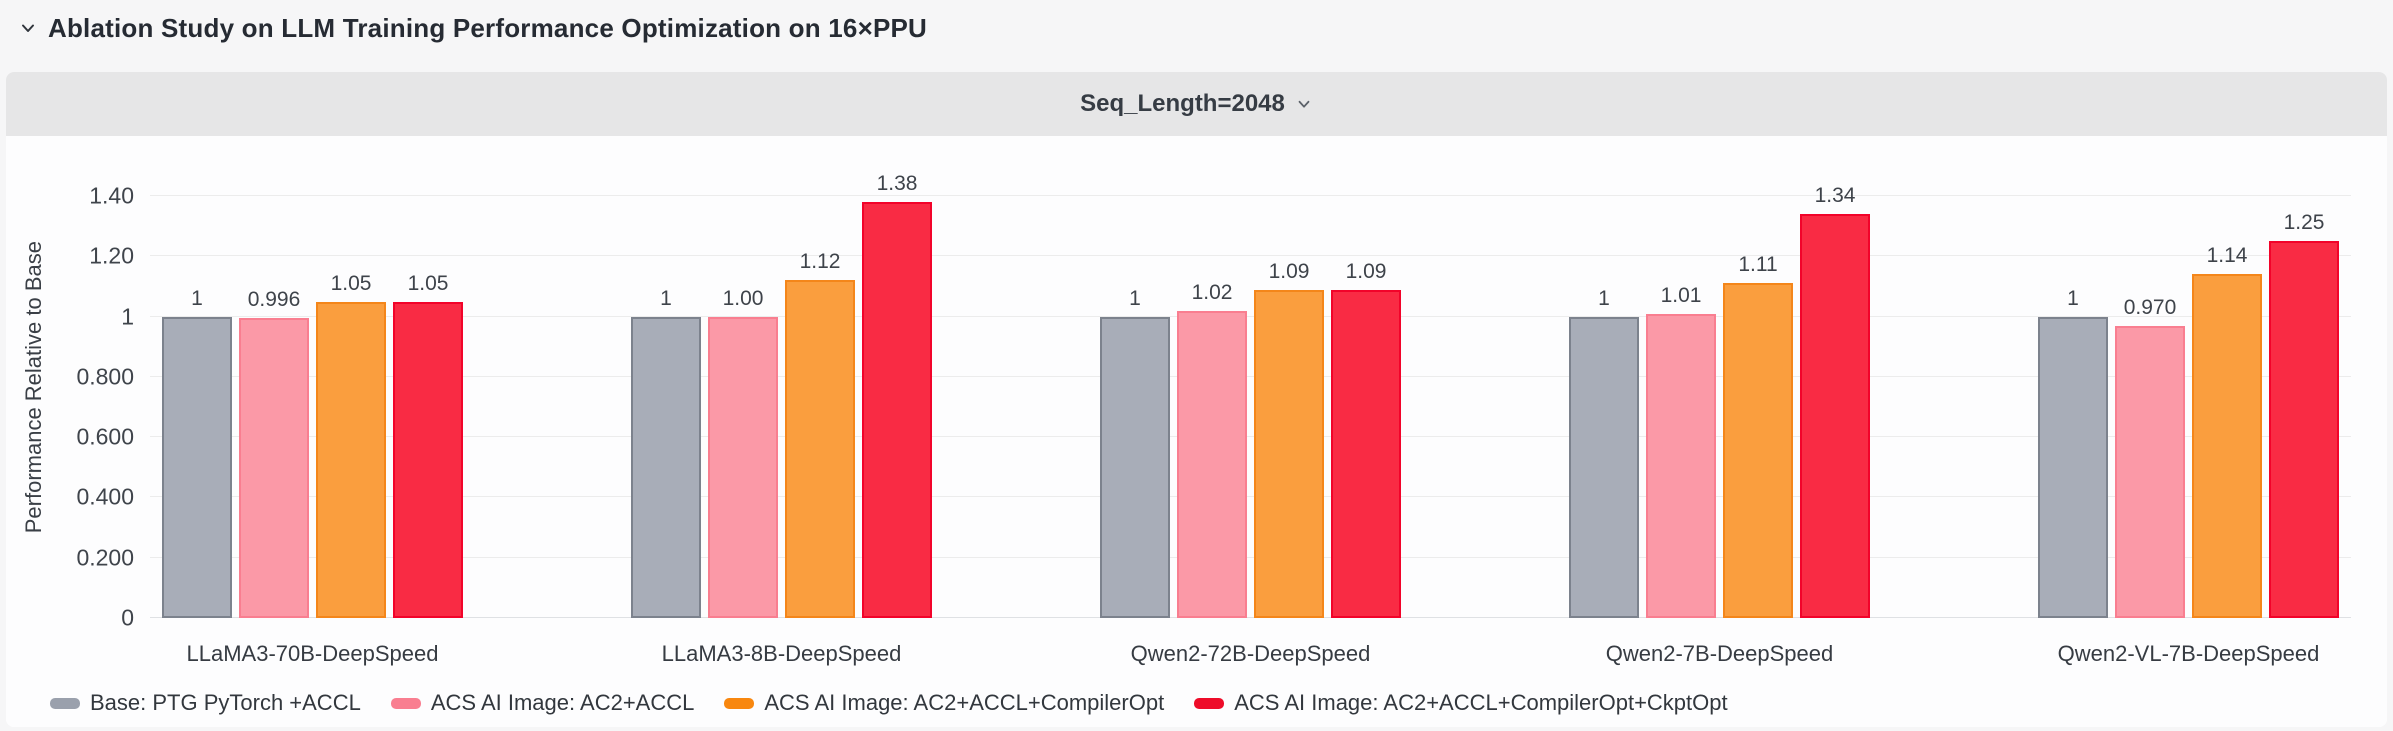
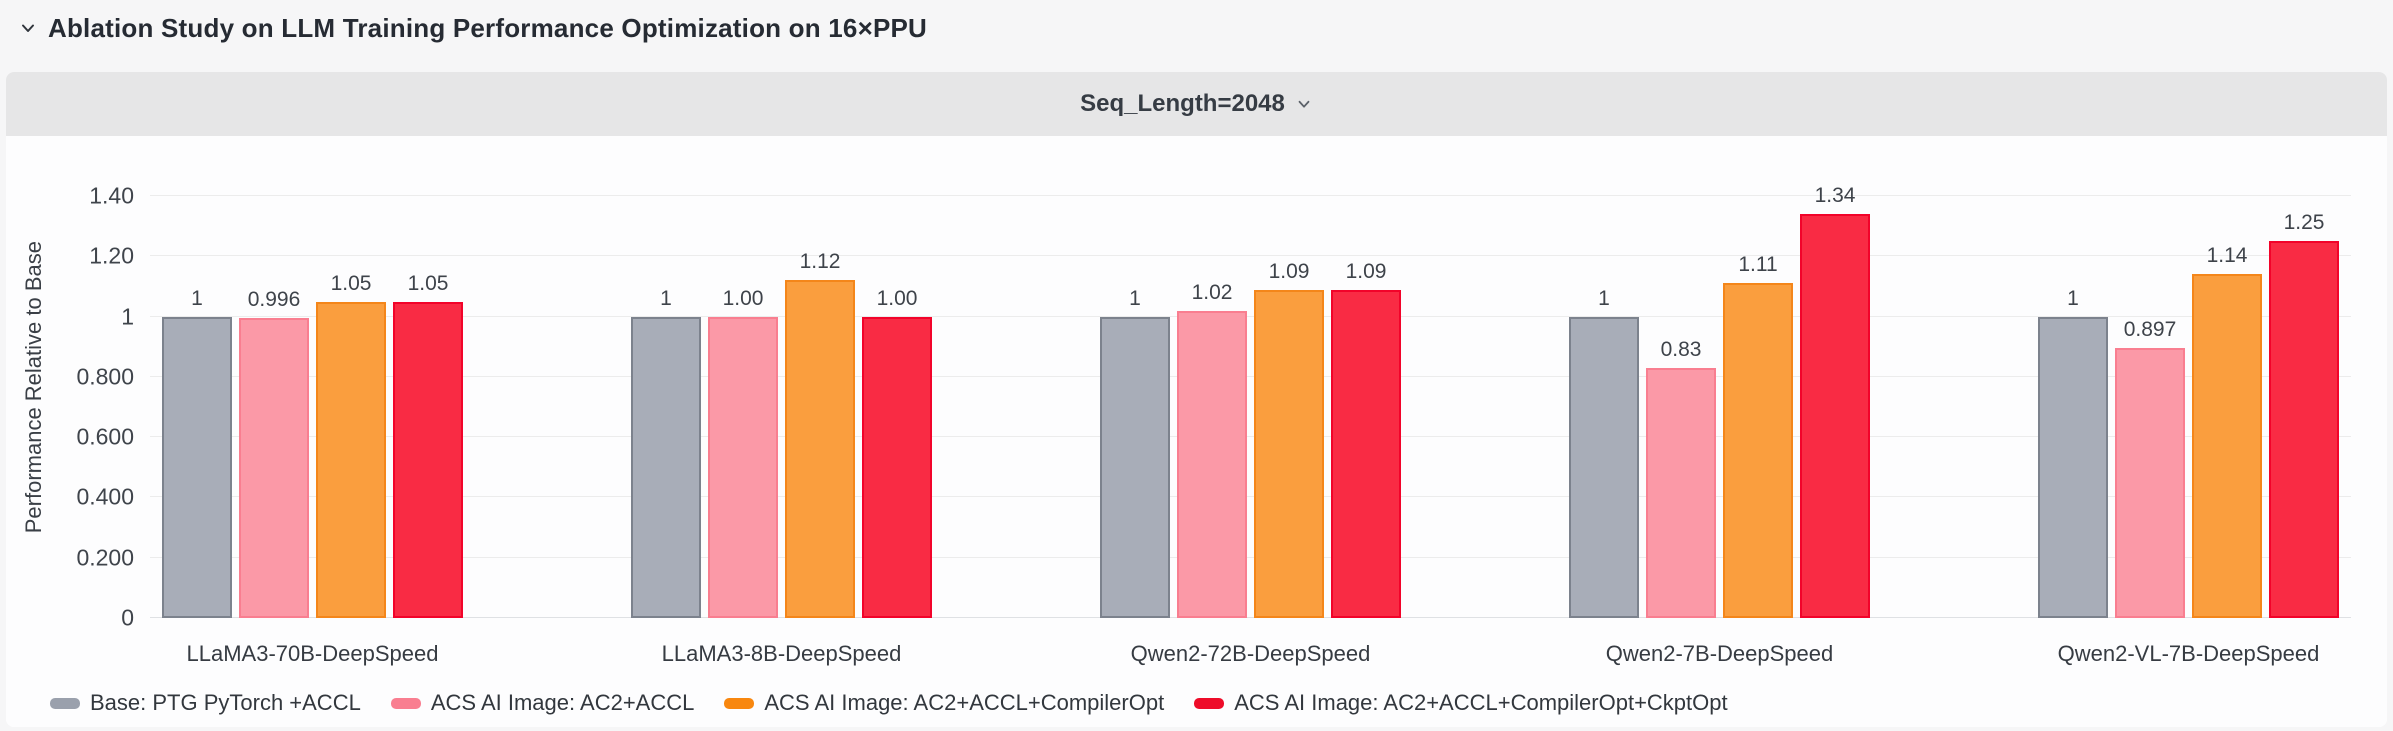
ACS AI Image: AC2+ACCL+CompilerOpt+CkptOpt/LLaMA3-8B-DeepSpeed: 1.38 -> 1.00
ACS AI Image: AC2+ACCL/Qwen2-7B-DeepSpeed: 1.01 -> 0.83
ACS AI Image: AC2+ACCL/Qwen2-VL-7B-DeepSpeed: 0.970 -> 0.897
